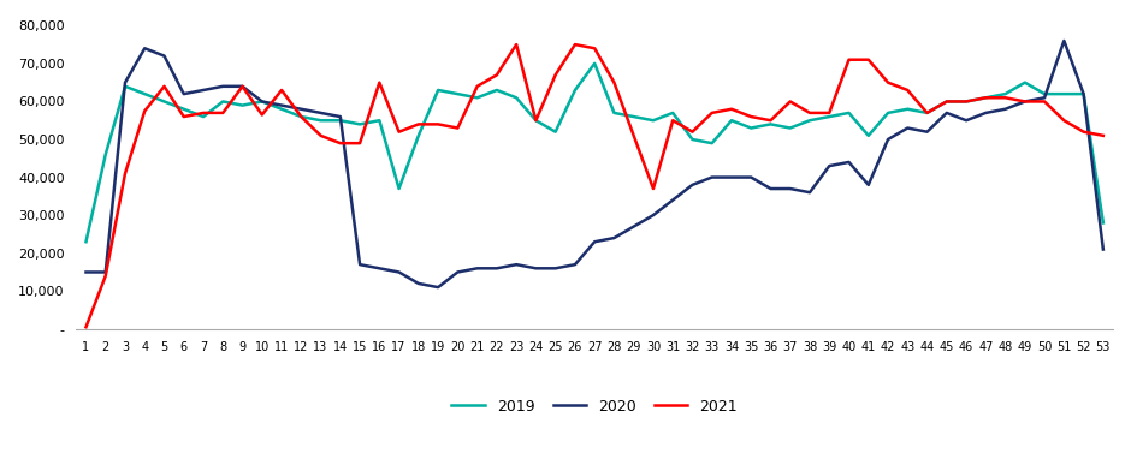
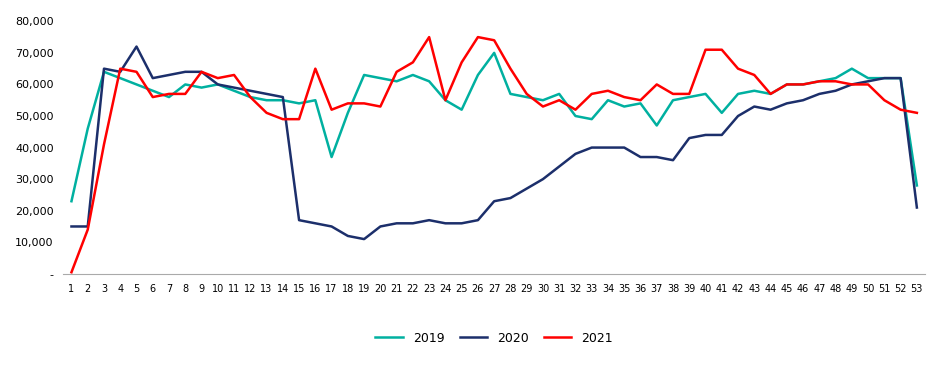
2020/4: 74,000 -> 64,000
2021/4: 57,500 -> 65,000
2021/10: 56,500 -> 62,000
2021/29: 51,000 -> 57,000
2021/30: 37,000 -> 53,000
2019/37: 53,000 -> 47,000
2020/41: 38,000 -> 44,000
2020/45: 57,000 -> 54,000
2020/51: 76,000 -> 62,000
